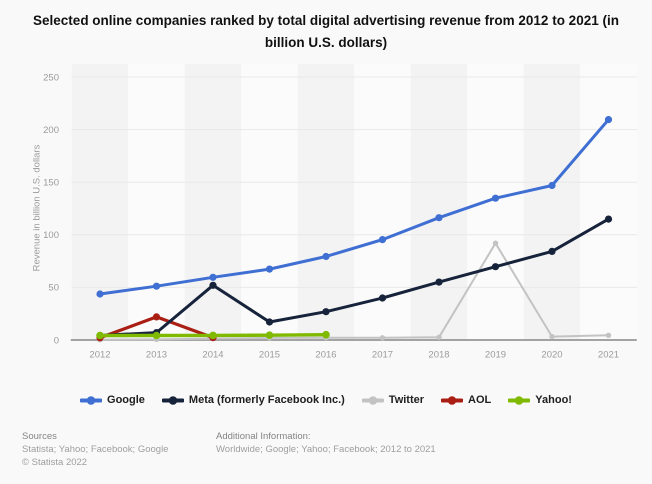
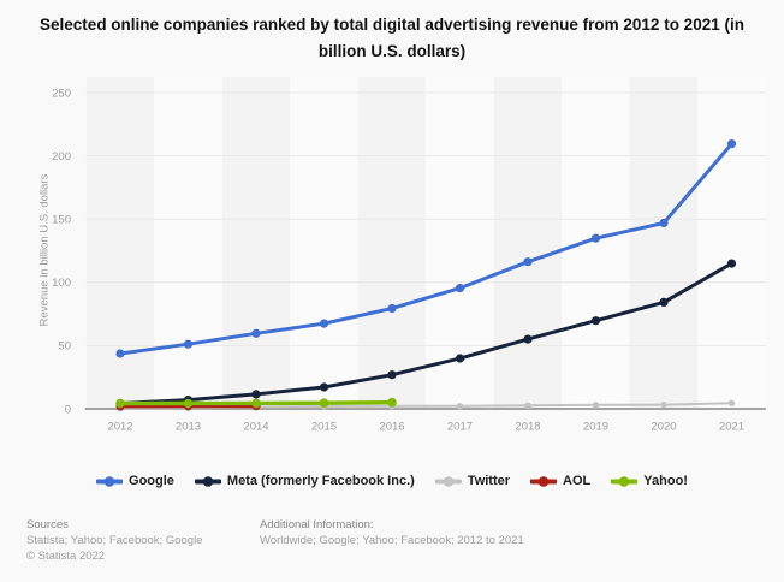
AOL/2013: 22 -> 2
Meta (formerly Facebook Inc.)/2014: 52 -> 12
Twitter/2019: 92 -> 3
